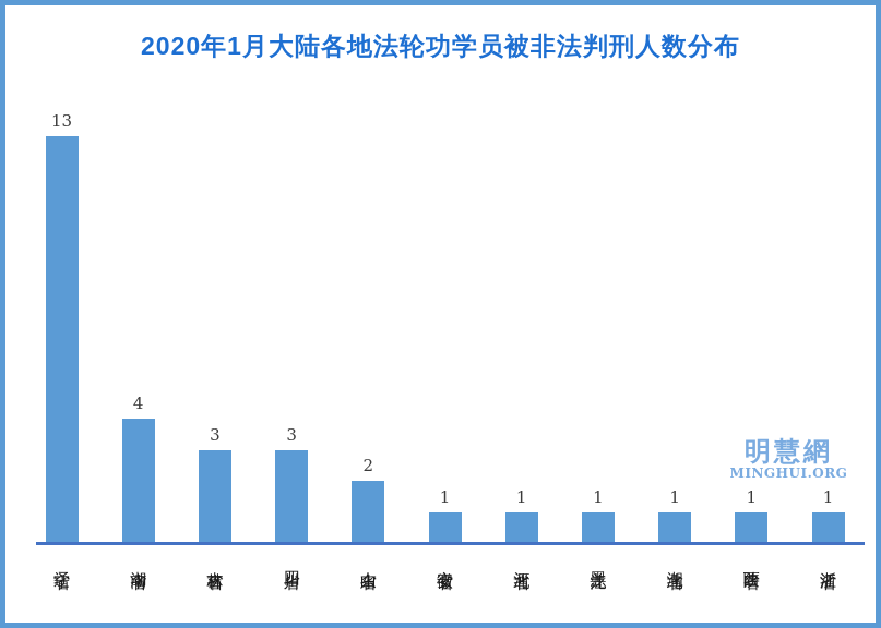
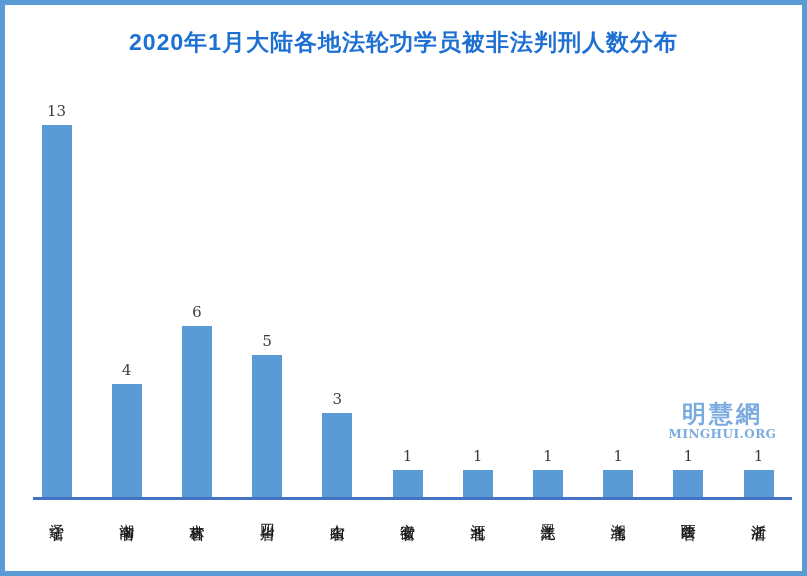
吉林省: 3 -> 6
四川省: 3 -> 5
山东省: 2 -> 3
